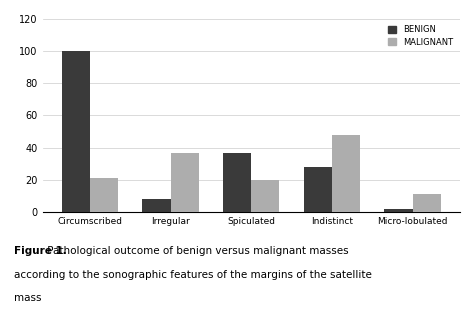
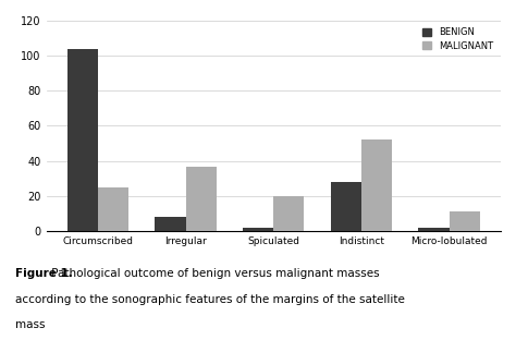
BENIGN/Circumscribed: 100 -> 104
MALIGNANT/Circumscribed: 21 -> 25
BENIGN/Spiculated: 37 -> 2
MALIGNANT/Indistinct: 48 -> 52
